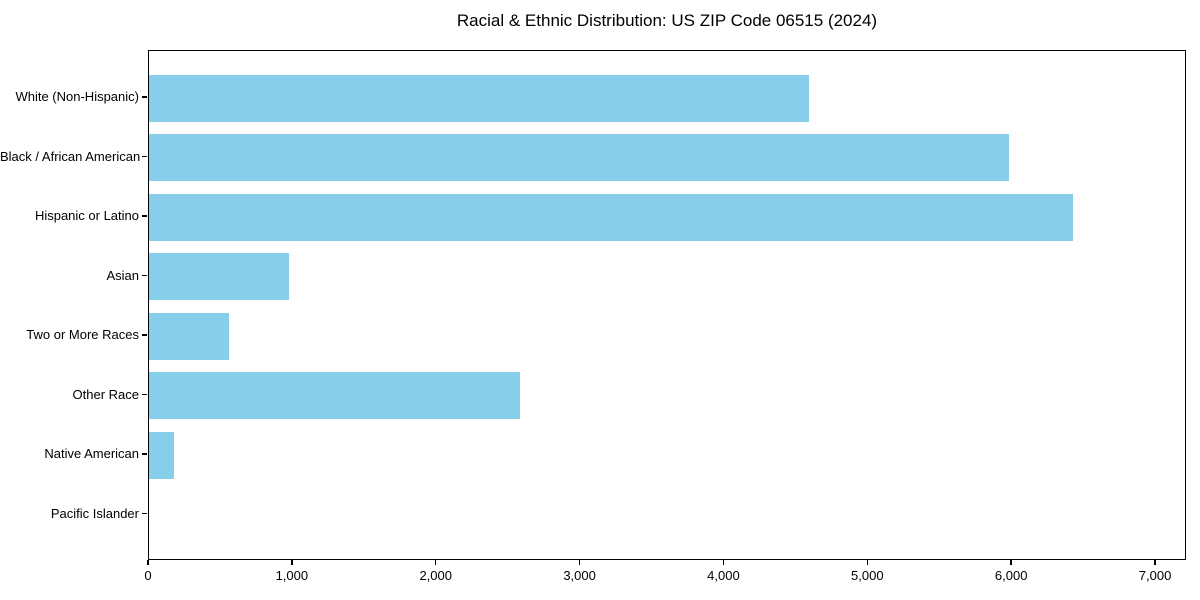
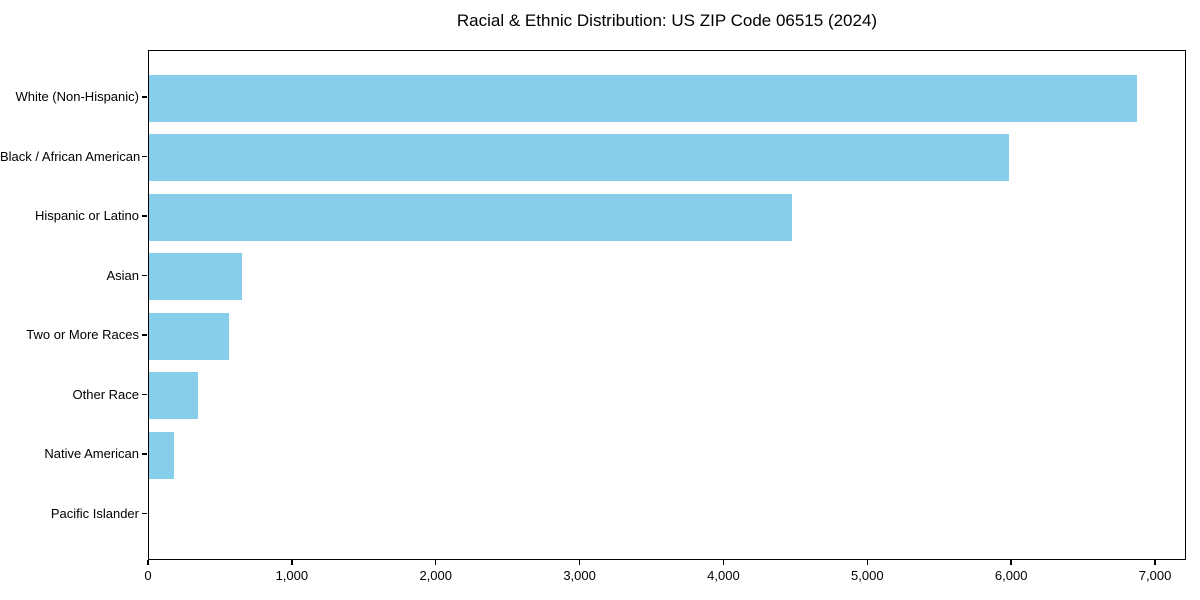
White (Non-Hispanic): 4590 -> 6870
Hispanic or Latino: 6420 -> 4470
Asian: 970 -> 640
Other Race: 2580 -> 340
